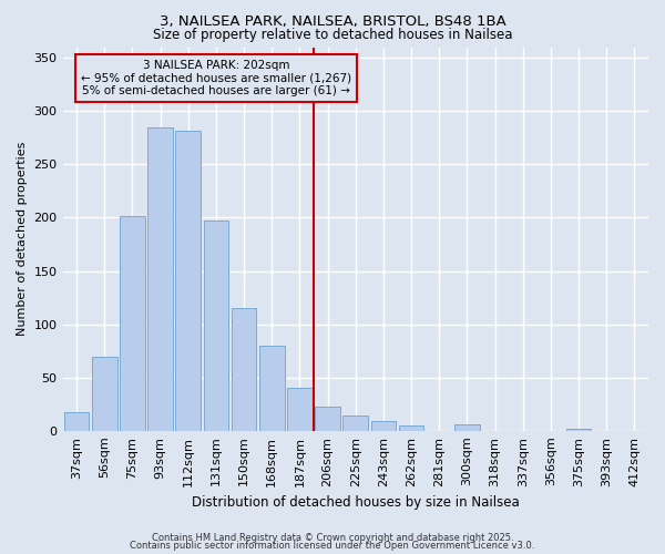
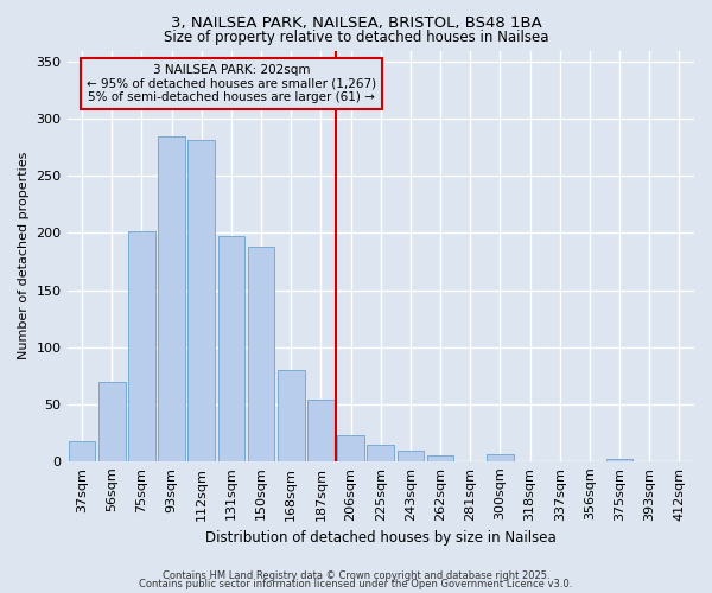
150sqm: 115 -> 188
187sqm: 40 -> 54
